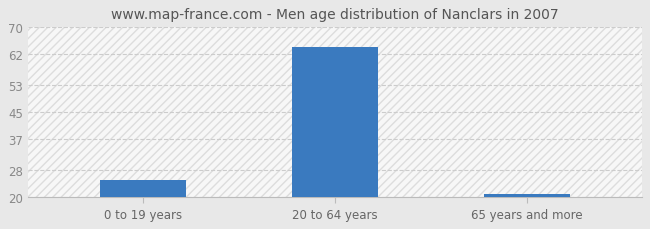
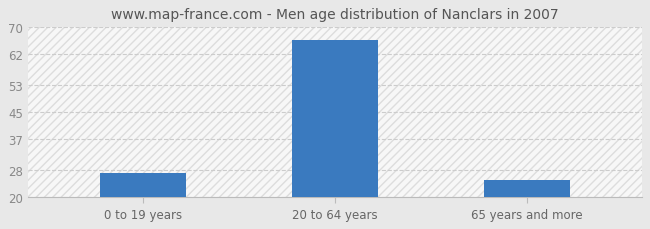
0 to 19 years: 25 -> 27
20 to 64 years: 64 -> 66
65 years and more: 21 -> 25
